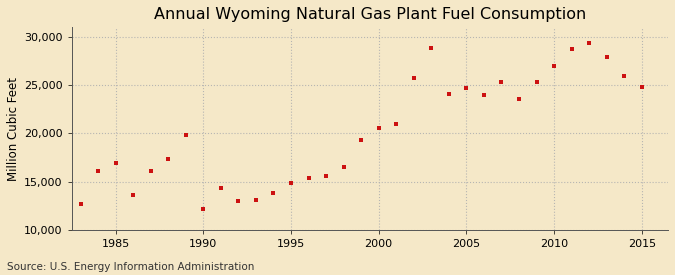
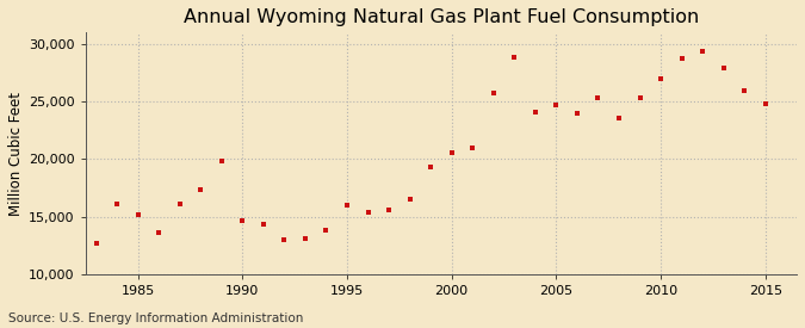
1985: 16,900 -> 15,200
1990: 12,200 -> 14,600
1995: 14,900 -> 16,000
